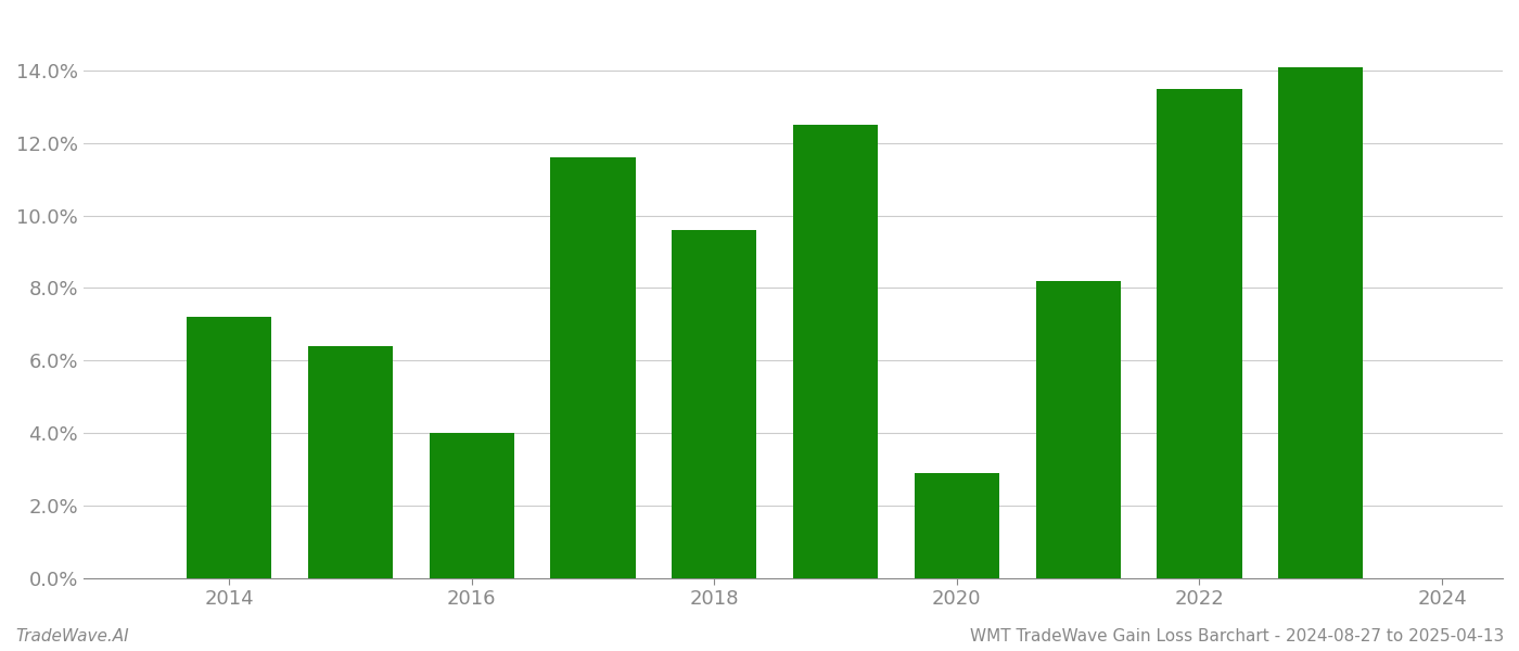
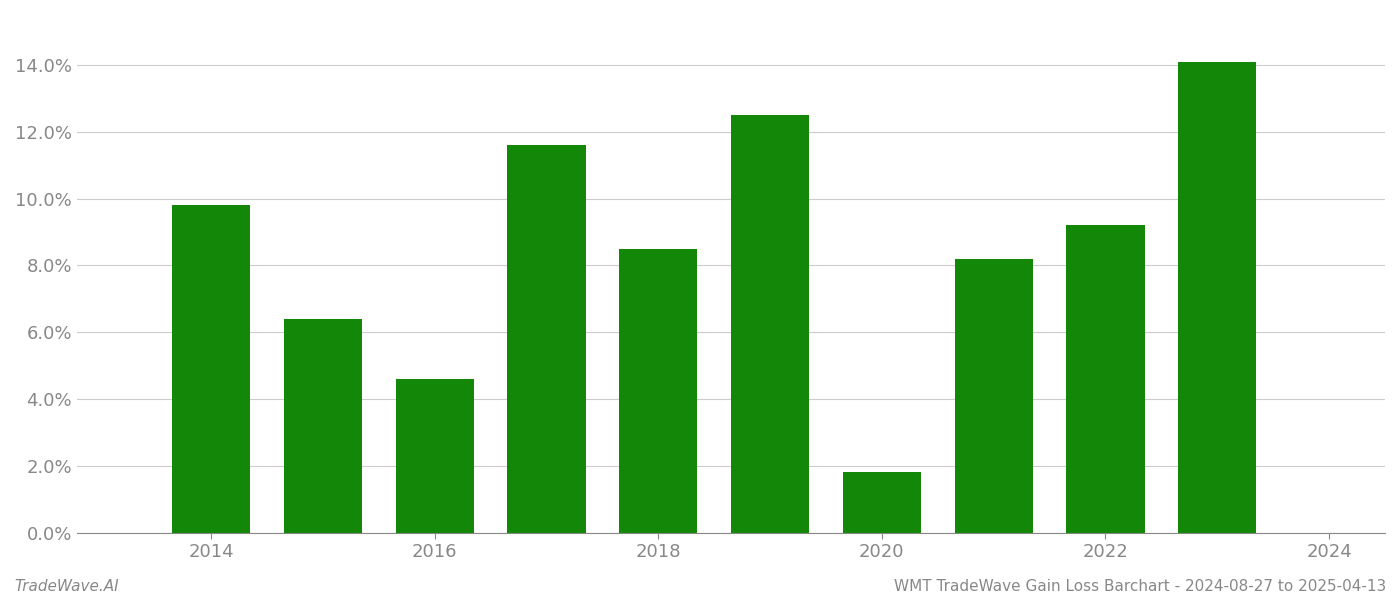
2014: 7.2% -> 9.8%
2016: 4.0% -> 4.6%
2018: 9.6% -> 8.5%
2020: 2.9% -> 1.8%
2022: 13.5% -> 9.2%
